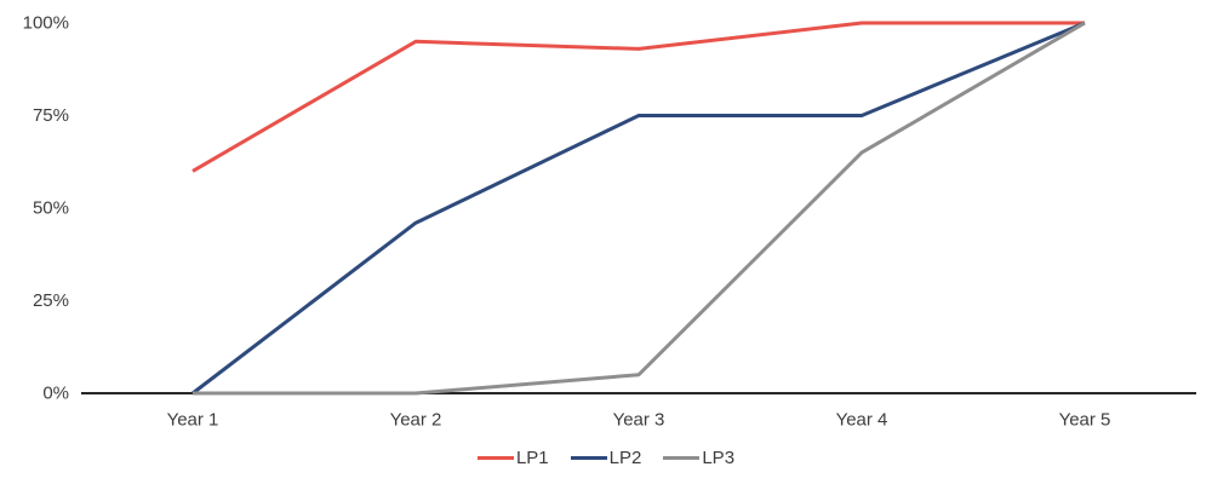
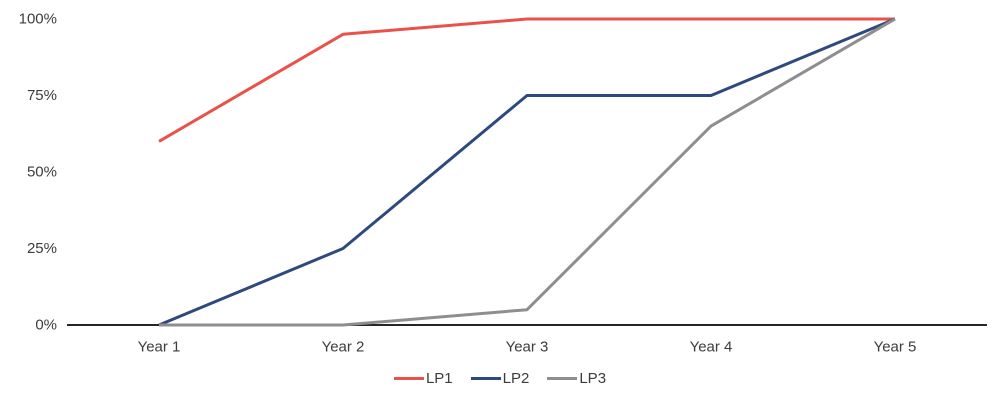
LP2/Year 2: 46% -> 25%
LP1/Year 3: 93% -> 100%
